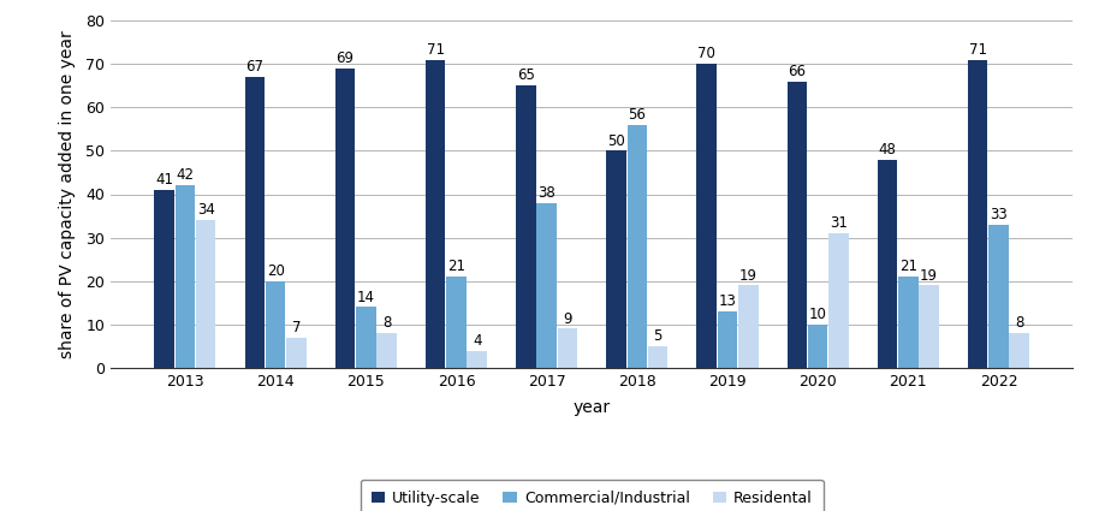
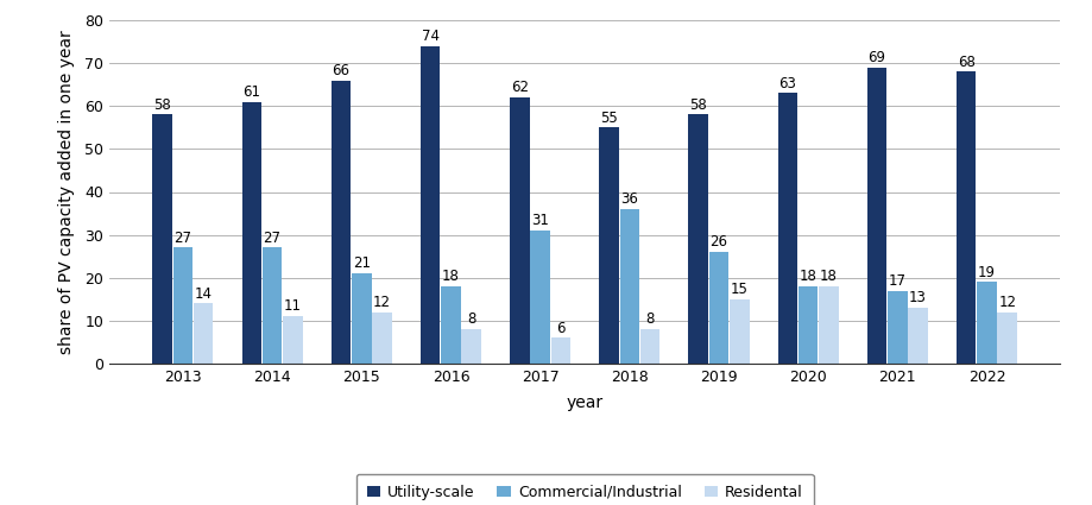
Utility-scale/2013: 41 -> 58
Commercial/Industrial/2013: 42 -> 27
Residental/2013: 34 -> 14
Utility-scale/2014: 67 -> 61
Commercial/Industrial/2014: 20 -> 27
Residental/2014: 7 -> 11
Utility-scale/2015: 69 -> 66
Commercial/Industrial/2015: 14 -> 21
Residental/2015: 8 -> 12
Utility-scale/2016: 71 -> 74
Commercial/Industrial/2016: 21 -> 18
Residental/2016: 4 -> 8
Utility-scale/2017: 65 -> 62
Commercial/Industrial/2017: 38 -> 31
Residental/2017: 9 -> 6
Utility-scale/2018: 50 -> 55
Commercial/Industrial/2018: 56 -> 36
Residental/2018: 5 -> 8
Utility-scale/2019: 70 -> 58
Commercial/Industrial/2019: 13 -> 26
Residental/2019: 19 -> 15
Utility-scale/2020: 66 -> 63
Commercial/Industrial/2020: 10 -> 18
Residental/2020: 31 -> 18
Utility-scale/2021: 48 -> 69
Commercial/Industrial/2021: 21 -> 17
Residental/2021: 19 -> 13
Utility-scale/2022: 71 -> 68
Commercial/Industrial/2022: 33 -> 19
Residental/2022: 8 -> 12
